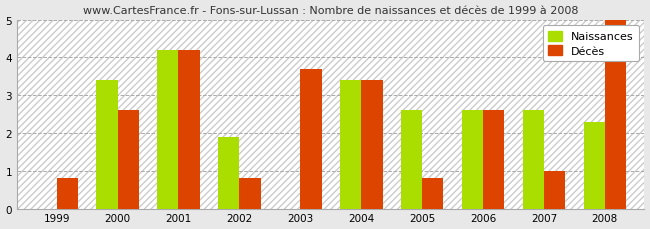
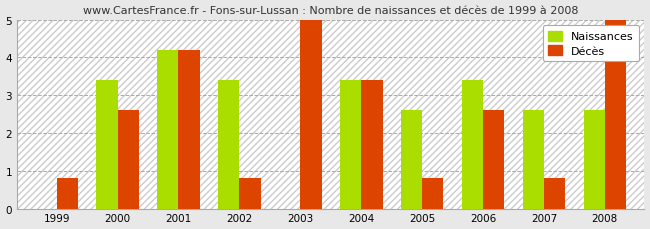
Naissances/2002: 1.9 -> 3.4
Décès/2003: 3.7 -> 5.0
Naissances/2006: 2.6 -> 3.4
Décès/2007: 1.0 -> 0.8
Naissances/2008: 2.3 -> 2.6
